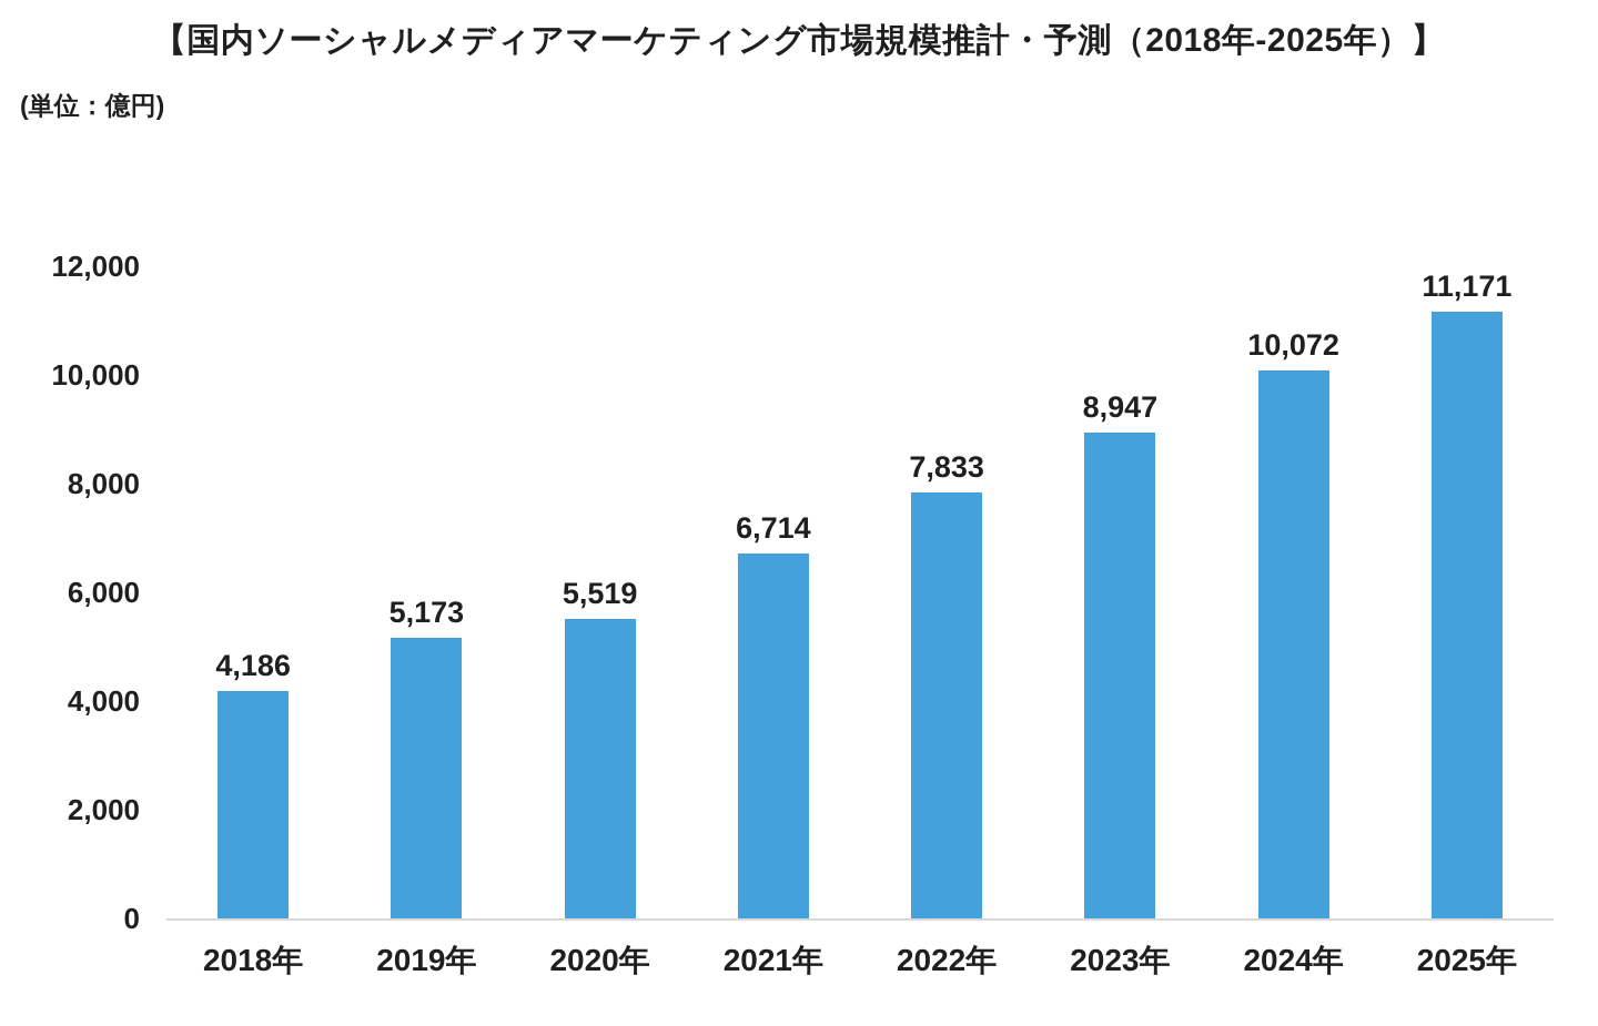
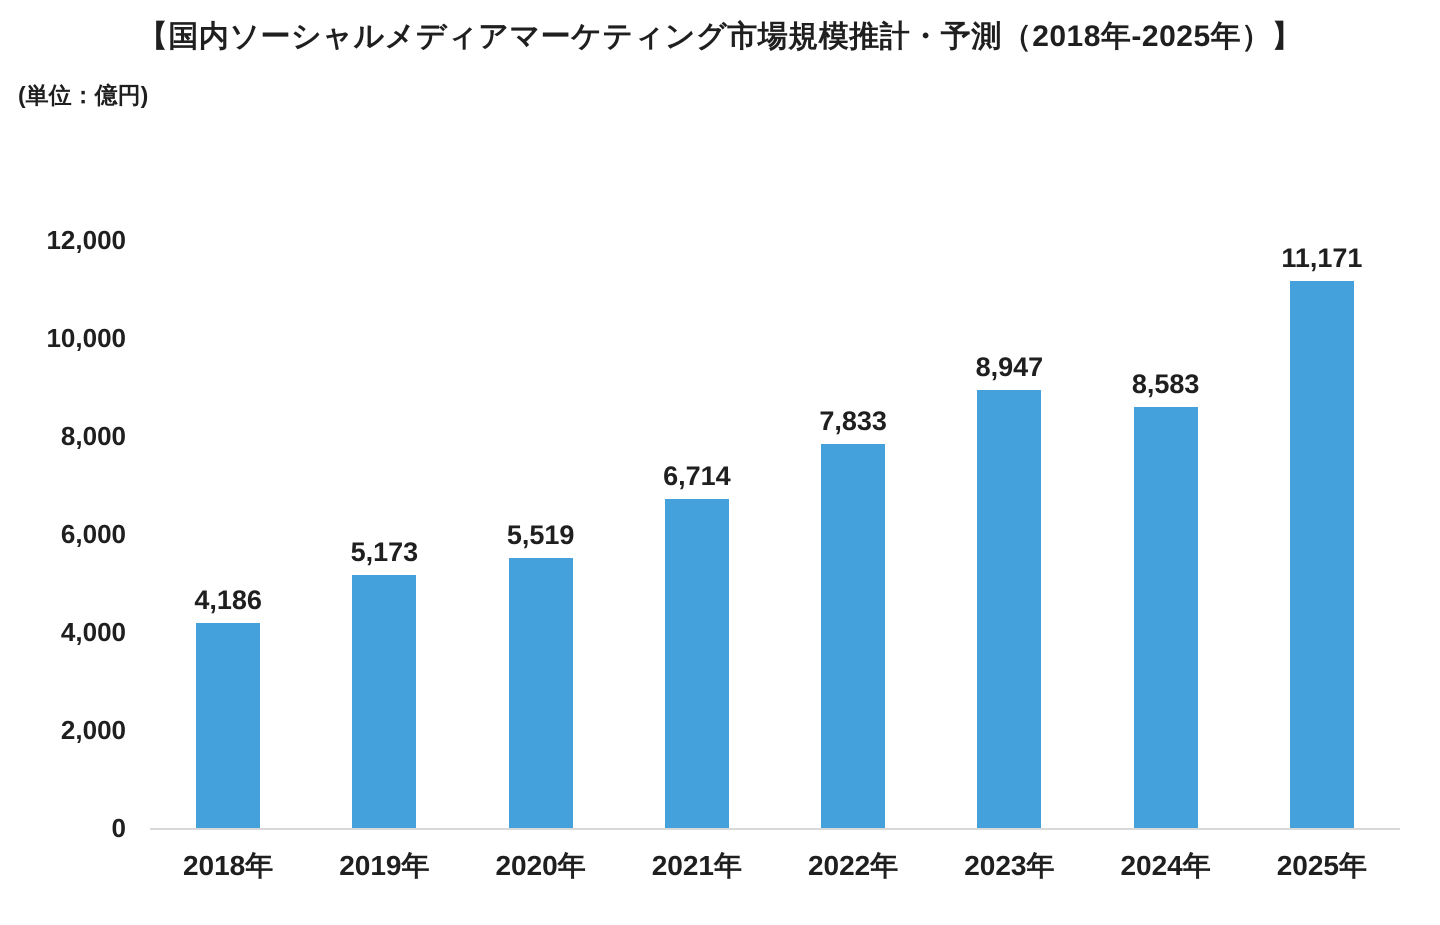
2024年: 10,072 -> 8,583
